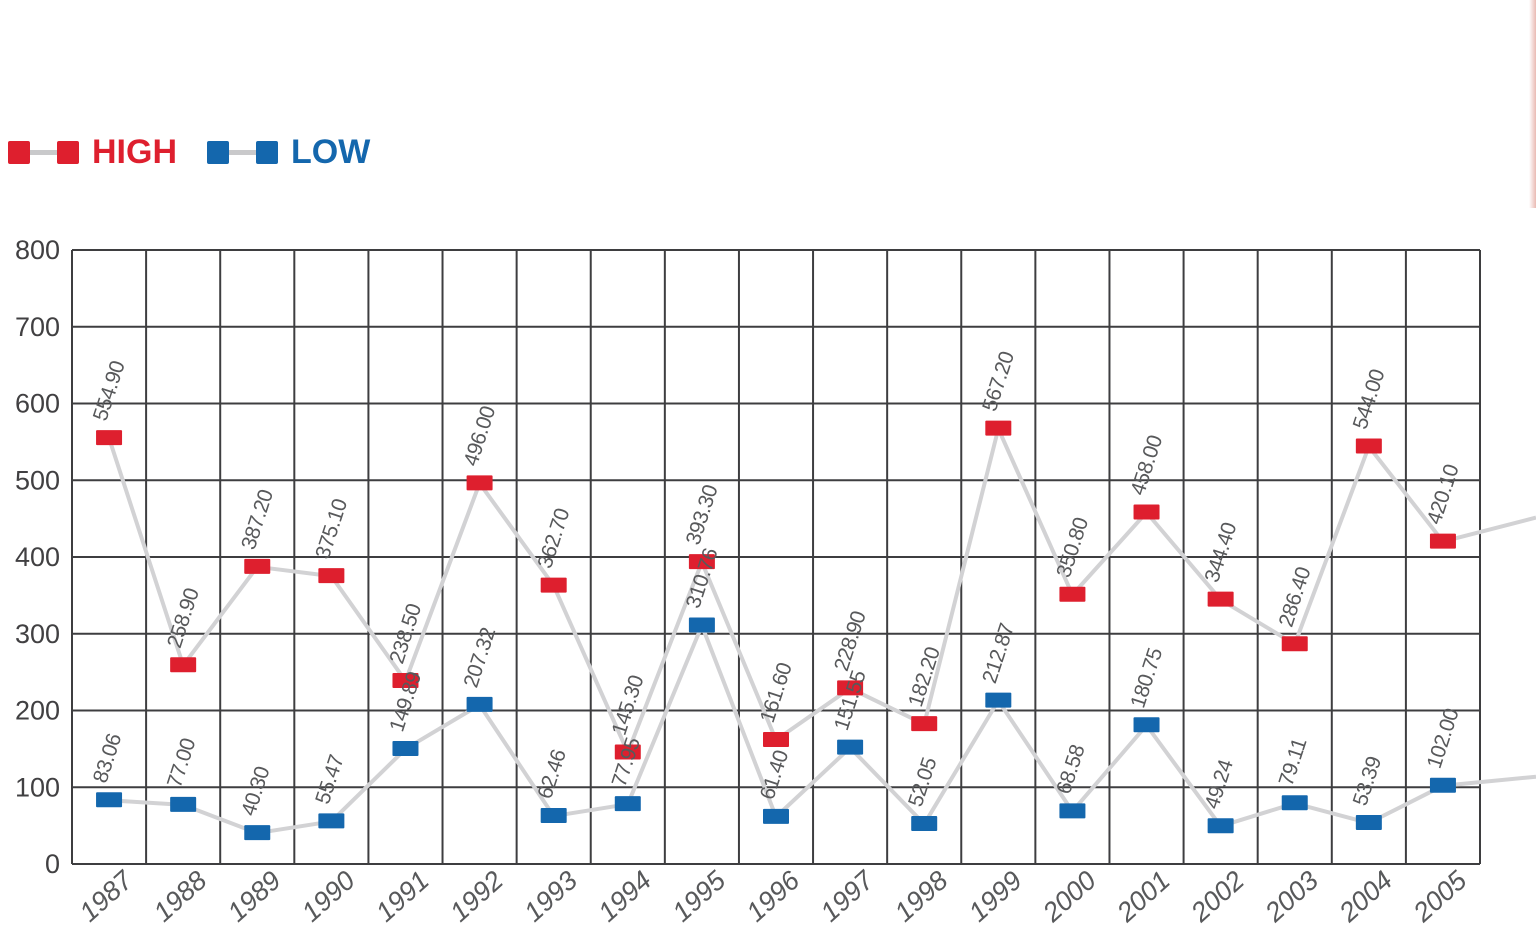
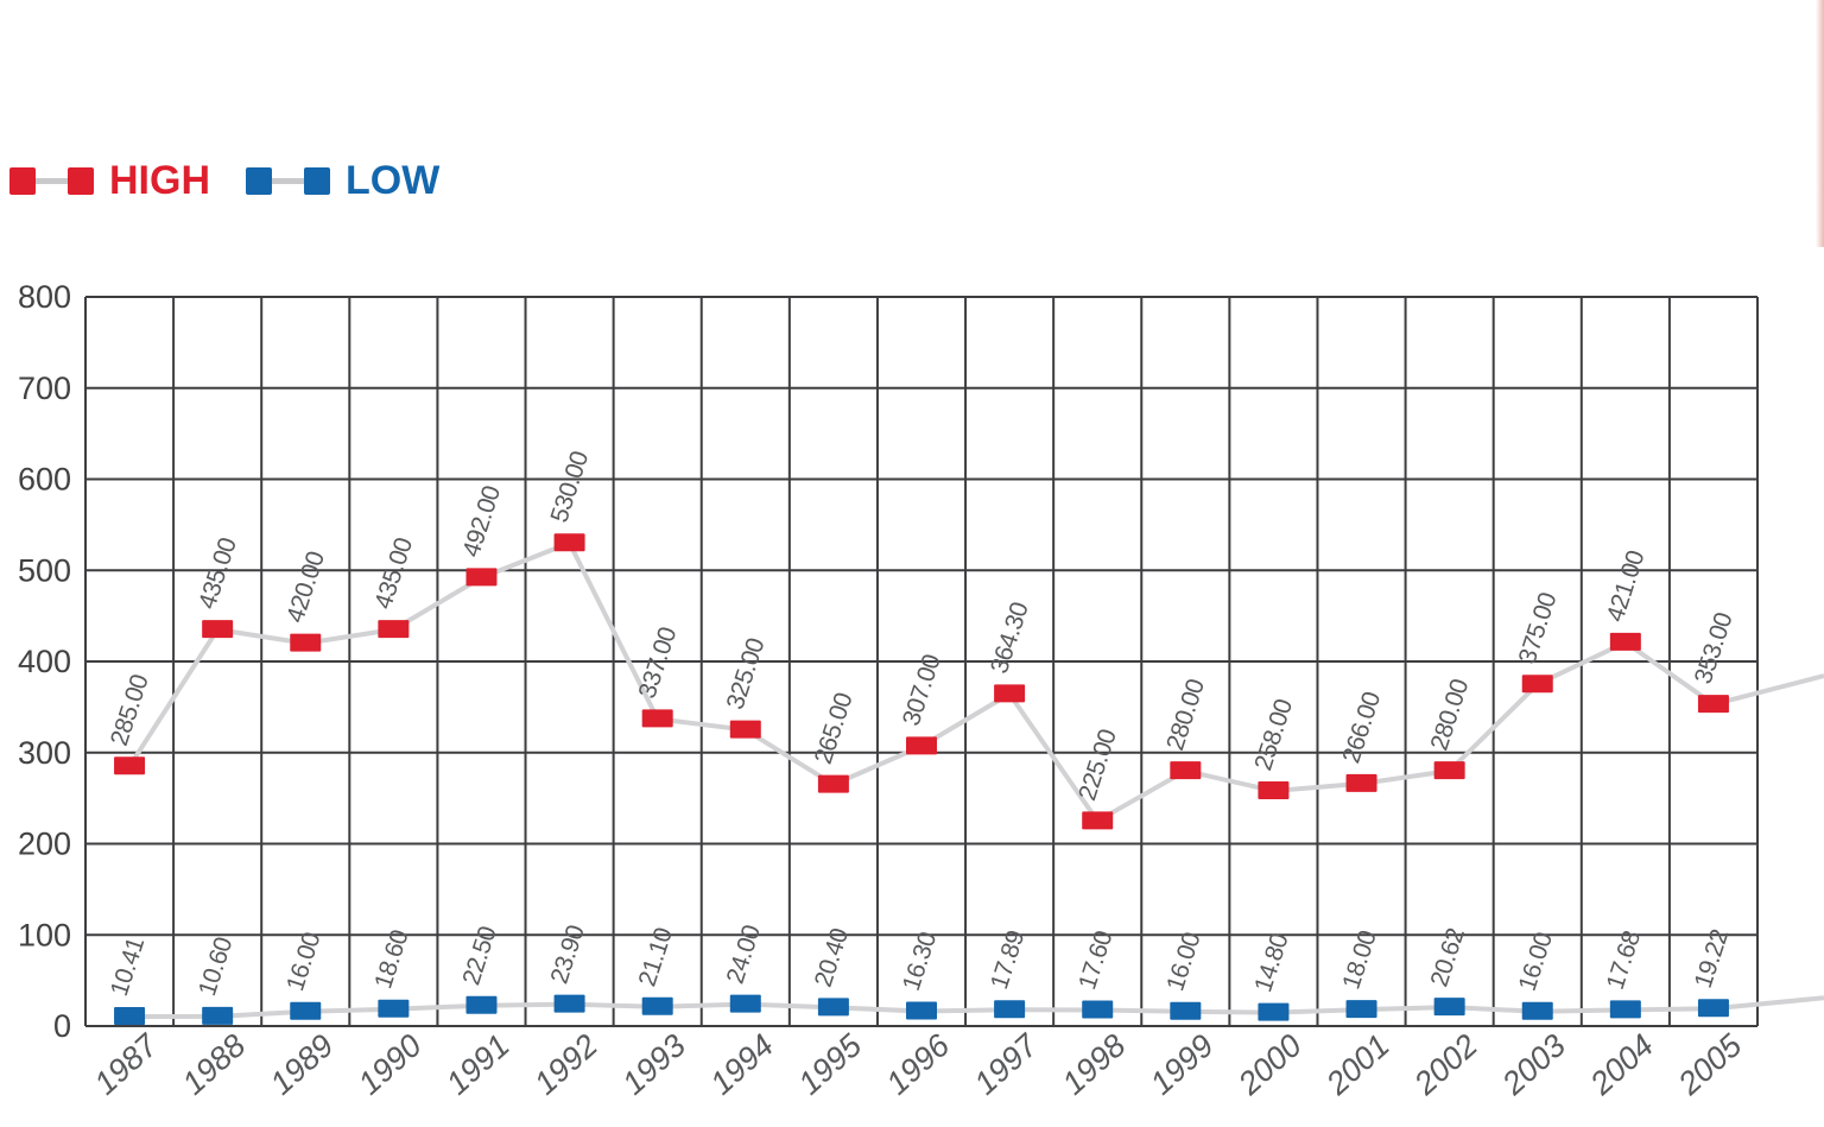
HIGH/1987: 554.90 -> 285.00
LOW/1987: 83.06 -> 10.41
HIGH/1988: 258.90 -> 435.00
LOW/1988: 77.00 -> 10.60
HIGH/1989: 387.20 -> 420.00
LOW/1989: 40.30 -> 16.00
HIGH/1990: 375.10 -> 435.00
LOW/1990: 55.47 -> 18.60
HIGH/1991: 238.50 -> 492.00
LOW/1991: 149.89 -> 22.50
HIGH/1992: 496.00 -> 530.00
LOW/1992: 207.32 -> 23.90
HIGH/1993: 362.70 -> 337.00
LOW/1993: 62.46 -> 21.10
HIGH/1994: 145.30 -> 325.00
LOW/1994: 77.95 -> 24.00
HIGH/1995: 393.30 -> 265.00
LOW/1995: 310.76 -> 20.40
HIGH/1996: 161.60 -> 307.00
LOW/1996: 61.40 -> 16.30
HIGH/1997: 228.90 -> 364.30
LOW/1997: 151.55 -> 17.89
HIGH/1998: 182.20 -> 225.00
LOW/1998: 52.05 -> 17.60
HIGH/1999: 567.20 -> 280.00
LOW/1999: 212.87 -> 16.00
HIGH/2000: 350.80 -> 258.00
LOW/2000: 68.58 -> 14.80
HIGH/2001: 458.00 -> 266.00
LOW/2001: 180.75 -> 18.00
HIGH/2002: 344.40 -> 280.00
LOW/2002: 49.24 -> 20.62
HIGH/2003: 286.40 -> 375.00
LOW/2003: 79.11 -> 16.00
HIGH/2004: 544.00 -> 421.00
LOW/2004: 53.39 -> 17.68
HIGH/2005: 420.10 -> 353.00
LOW/2005: 102.00 -> 19.22
